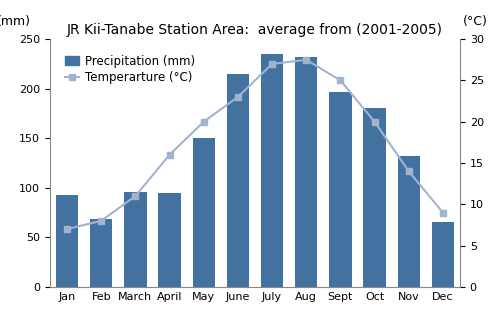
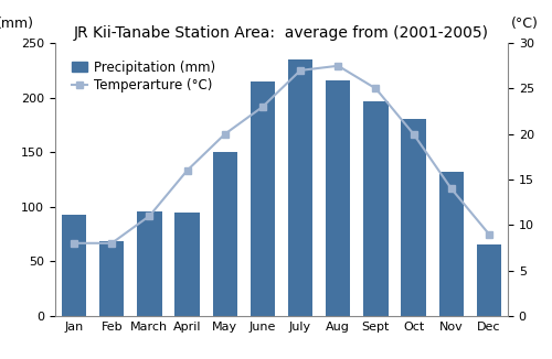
Temperarture (°C)/Jan: 7.0 -> 8.0
Precipitation (mm)/Aug: 232 -> 216
